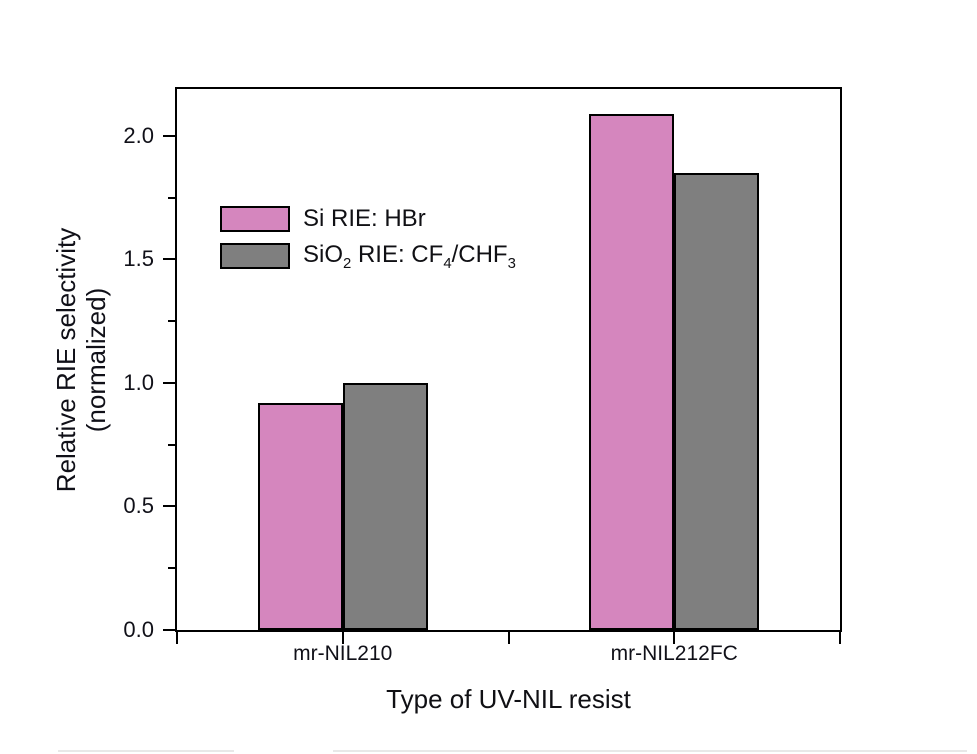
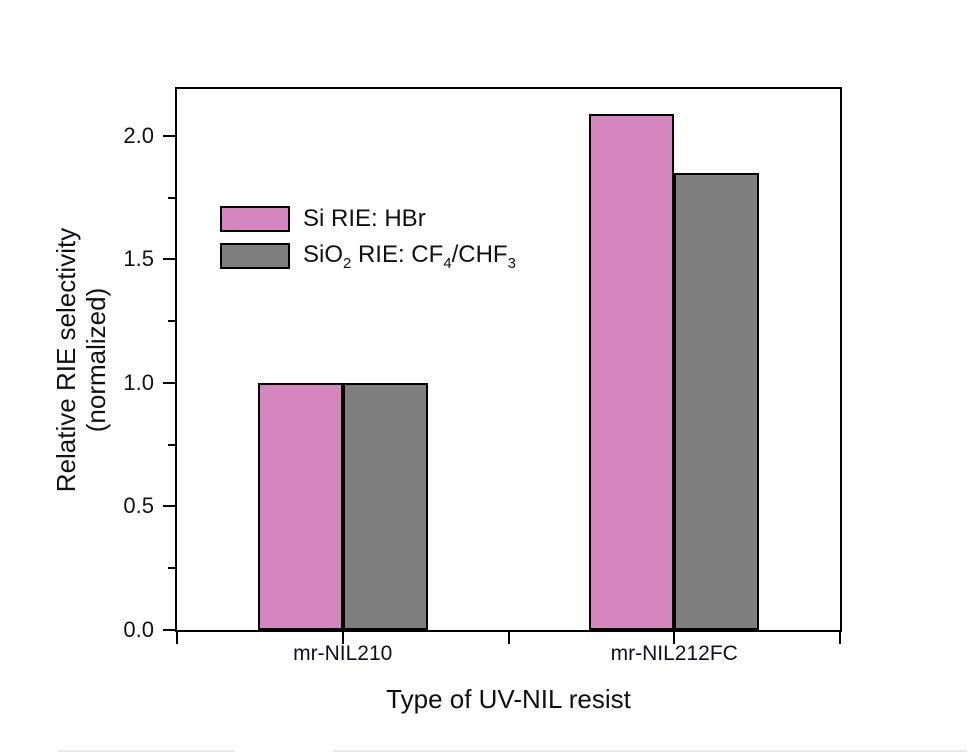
Si RIE: HBr/mr-NIL210: 0.92 -> 1.00
